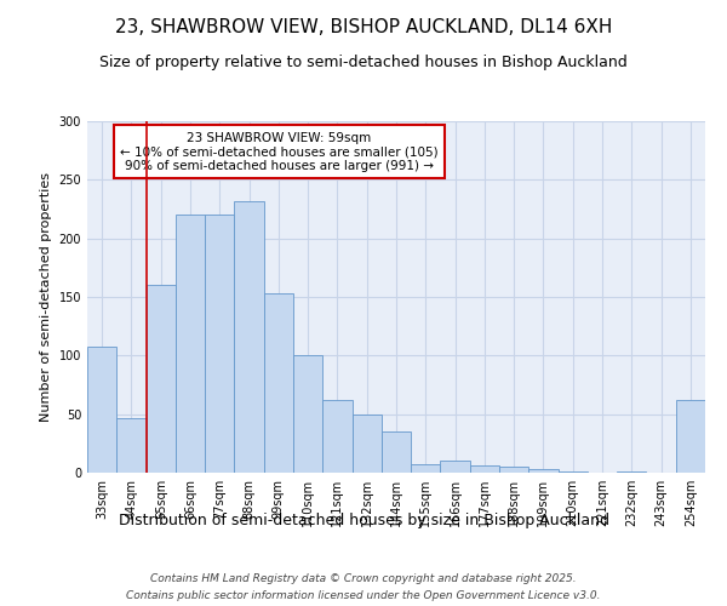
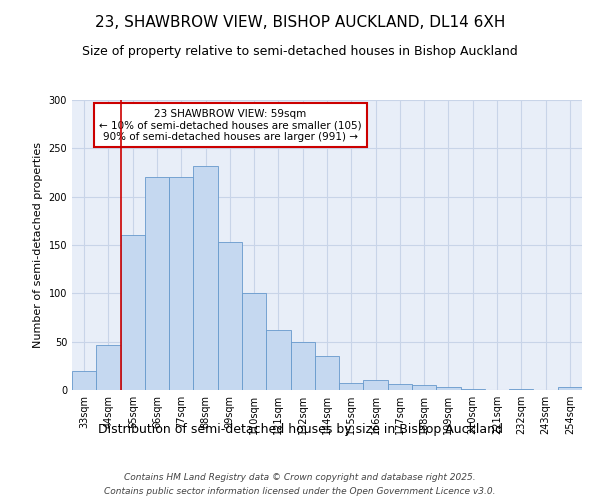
33sqm: 108 -> 20
254sqm: 62 -> 3
